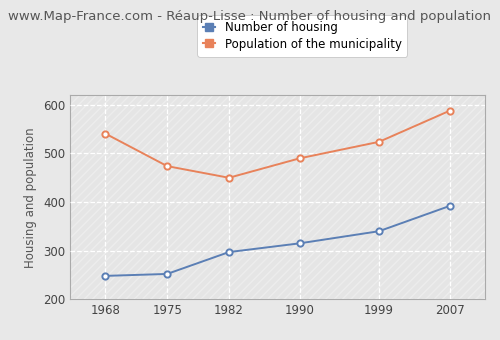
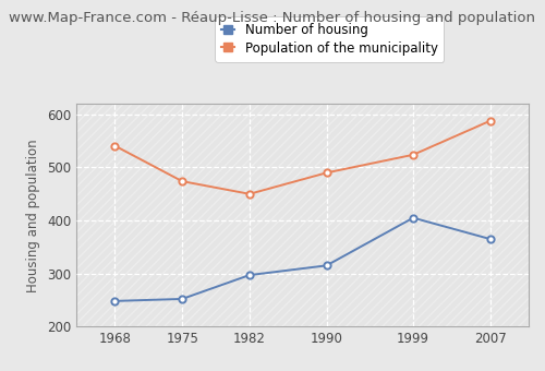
Number of housing/1999: 340 -> 405
Number of housing/2007: 392 -> 365
